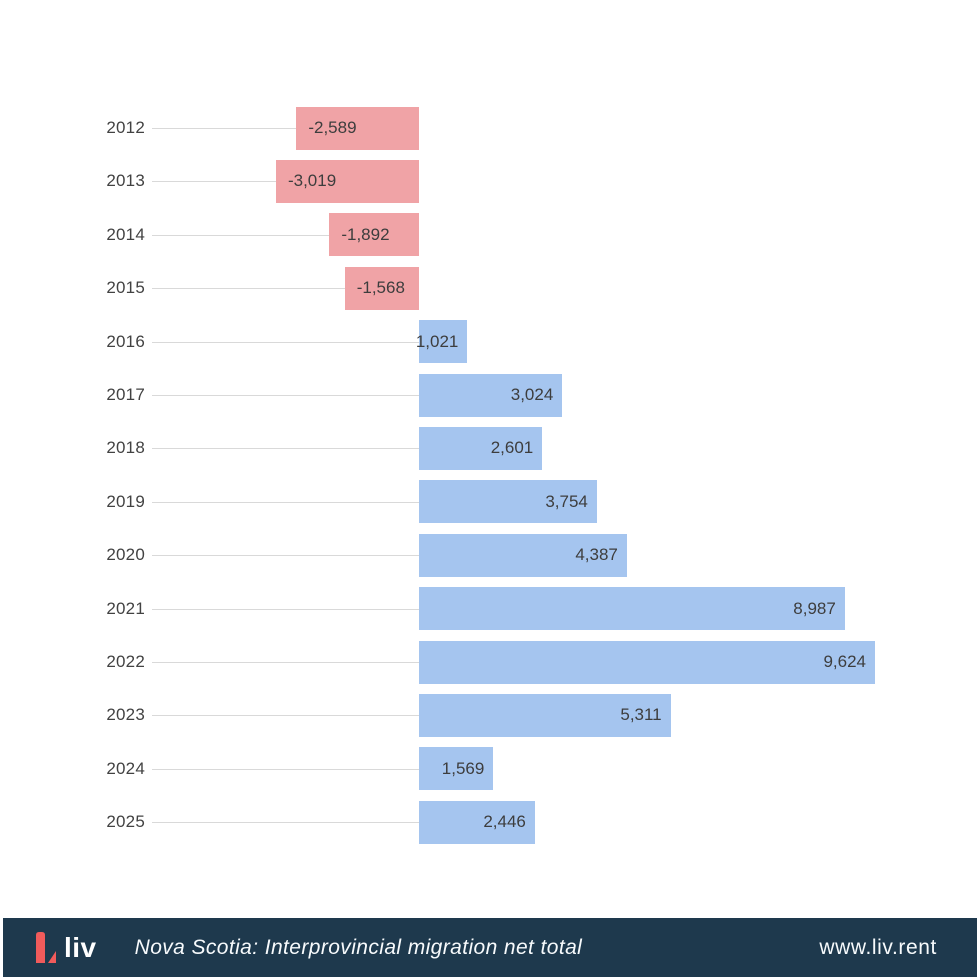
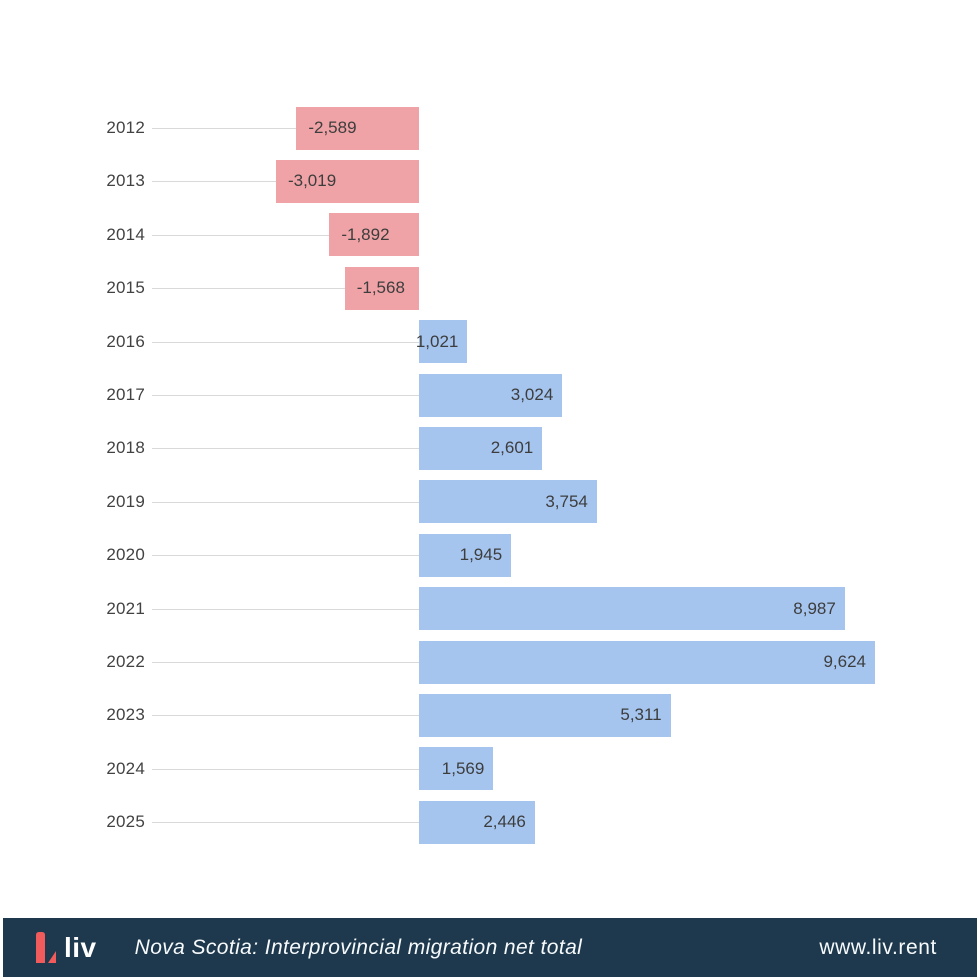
2020: 4,387 -> 1,945
